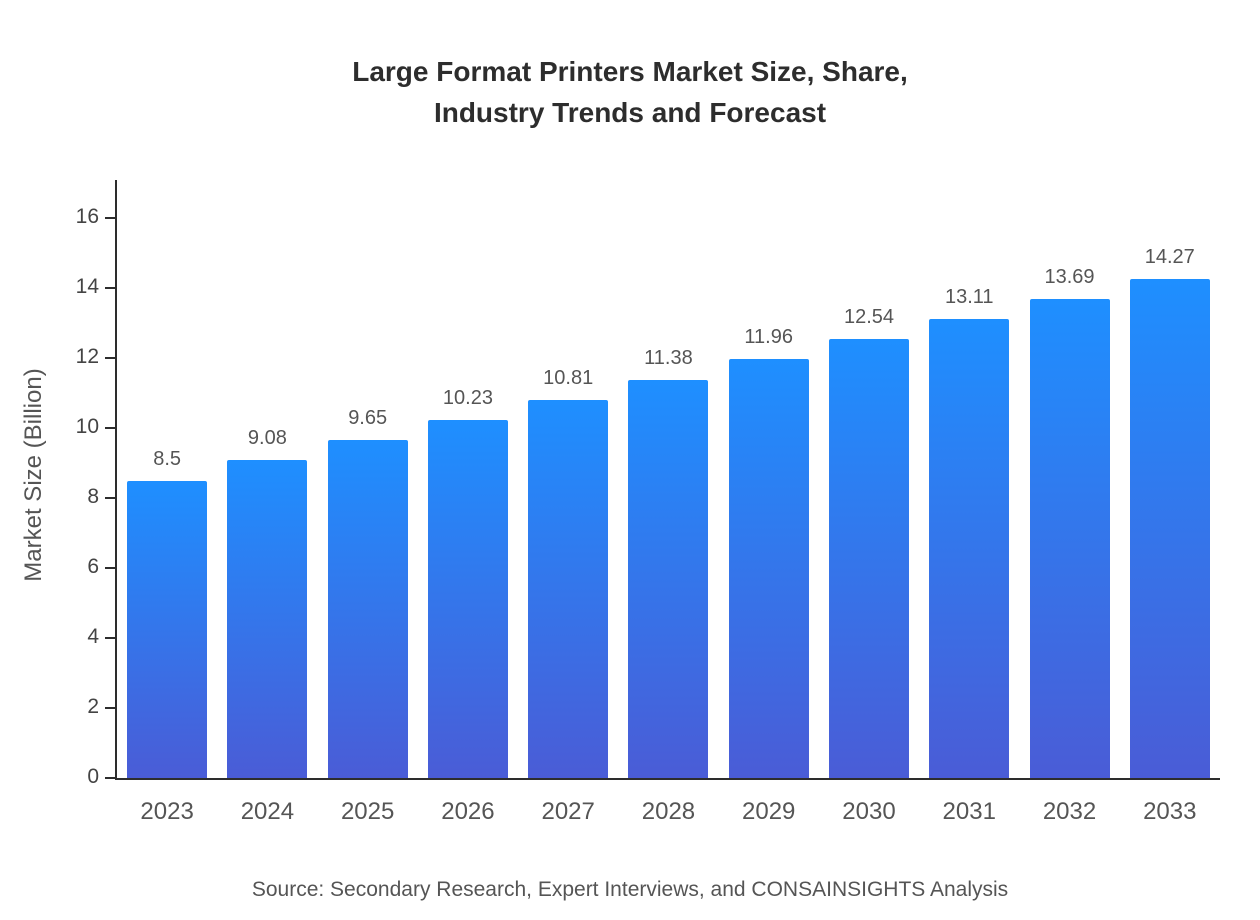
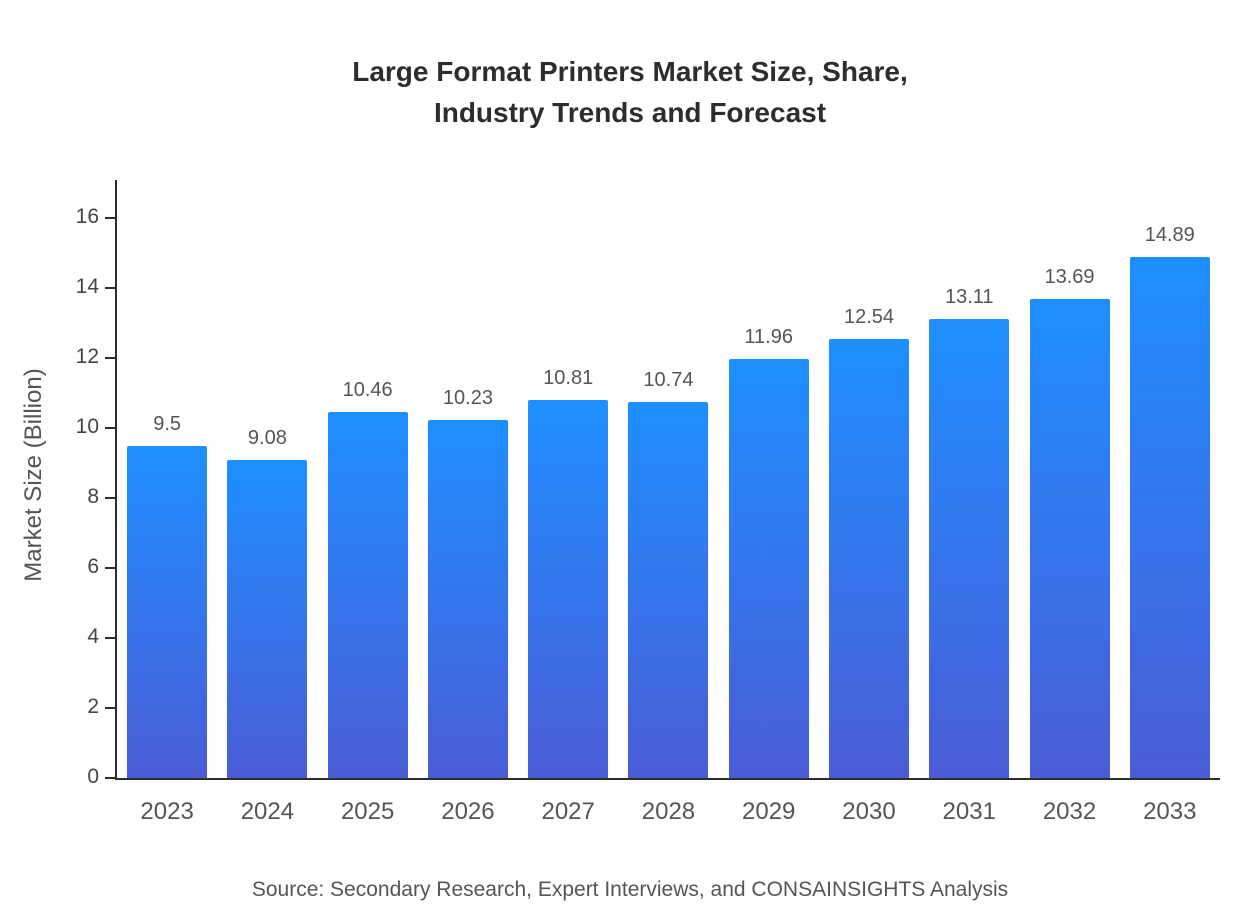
2023: 8.5 -> 9.5
2025: 9.65 -> 10.46
2028: 11.38 -> 10.74
2033: 14.27 -> 14.89
